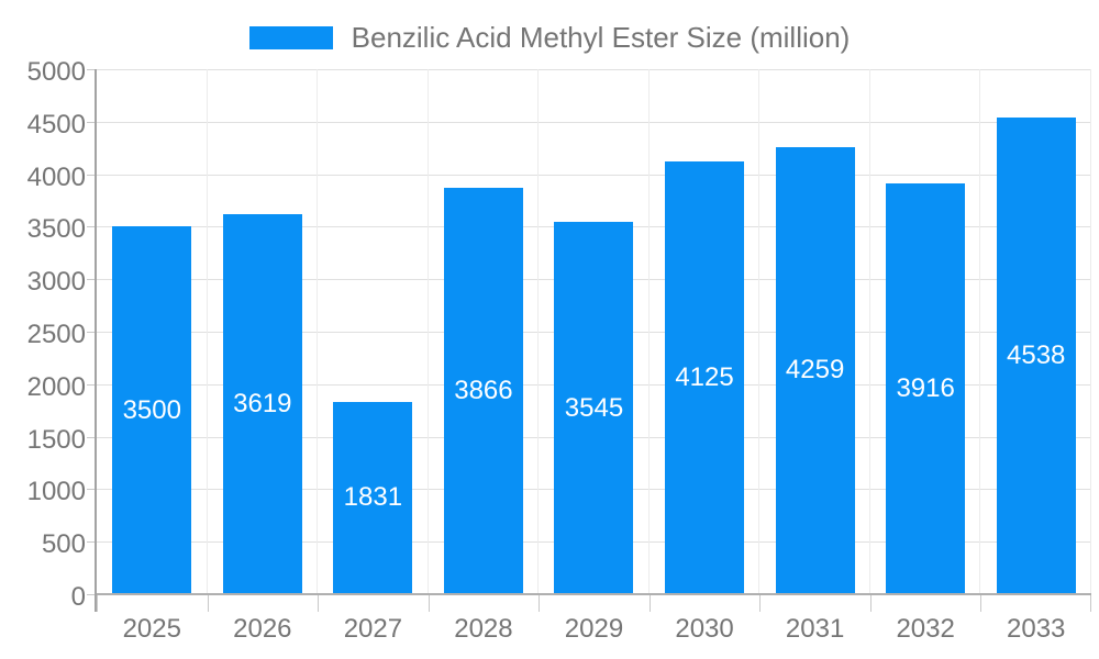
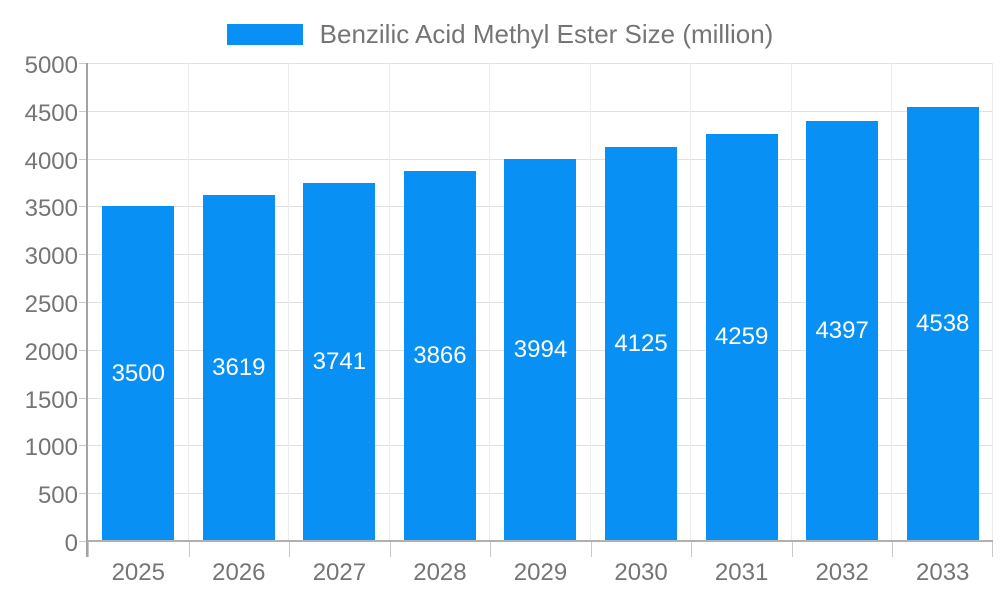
2027: 1831 -> 3741
2029: 3545 -> 3994
2032: 3916 -> 4397
